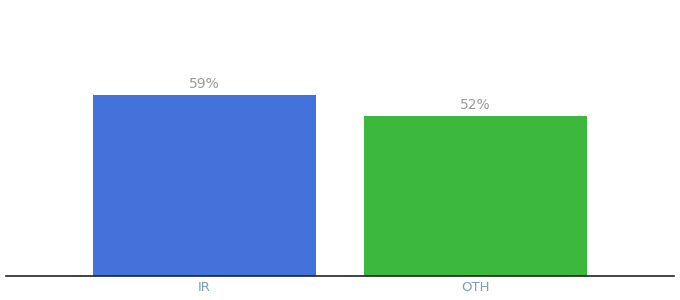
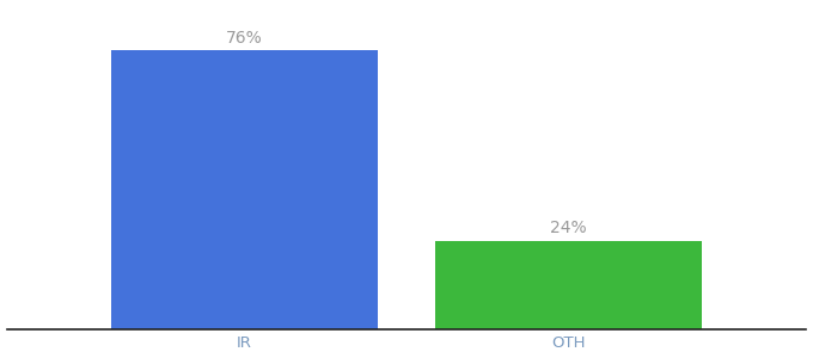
IR: 59% -> 76%
OTH: 52% -> 24%
